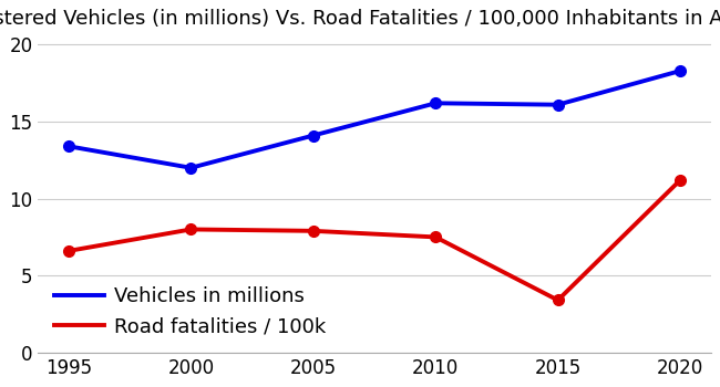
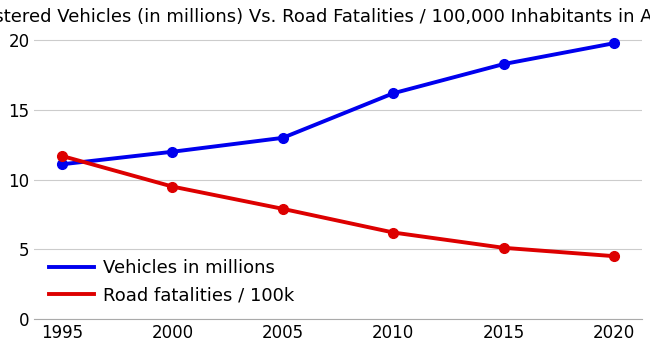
Vehicles in millions/1995: 13.4 -> 11.1
Road fatalities / 100k/1995: 6.6 -> 11.7
Road fatalities / 100k/2000: 8.0 -> 9.5
Vehicles in millions/2005: 14.1 -> 13.0
Road fatalities / 100k/2010: 7.5 -> 6.2
Vehicles in millions/2015: 16.1 -> 18.3
Road fatalities / 100k/2015: 3.4 -> 5.1
Vehicles in millions/2020: 18.3 -> 19.8
Road fatalities / 100k/2020: 11.2 -> 4.5
